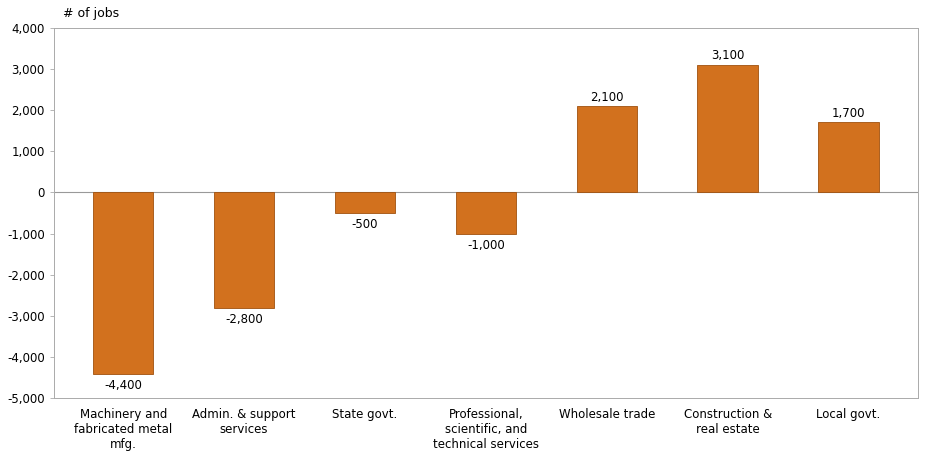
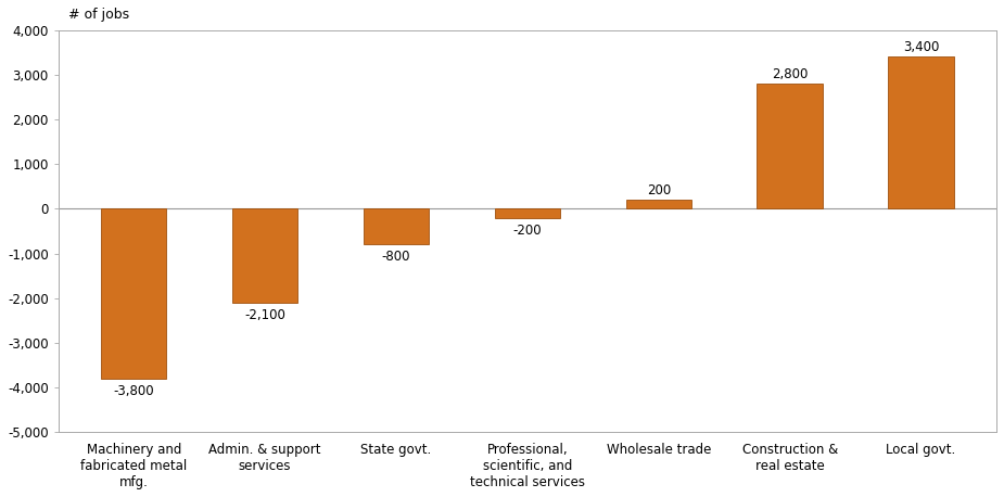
Machinery and fabricated metal mfg.: -4,400 -> -3,800
Admin. & support services: -2,800 -> -2,100
State govt.: -500 -> -800
Professional, scientific, and technical services: -1,000 -> -200
Wholesale trade: 2,100 -> 200
Construction & real estate: 3,100 -> 2,800
Local govt.: 1,700 -> 3,400
